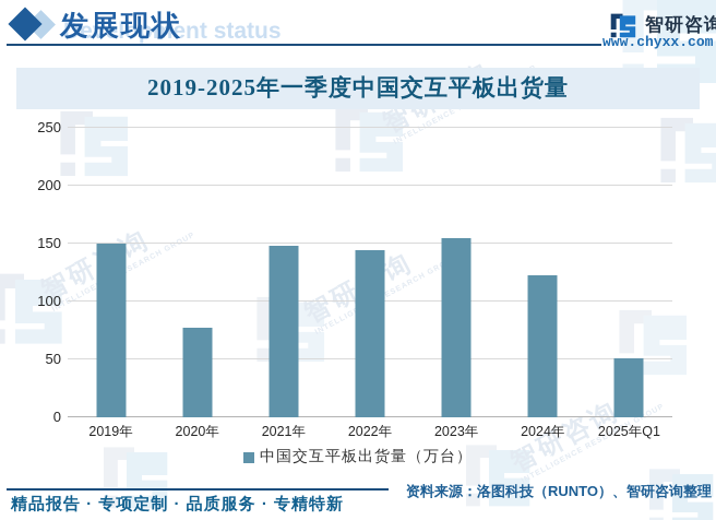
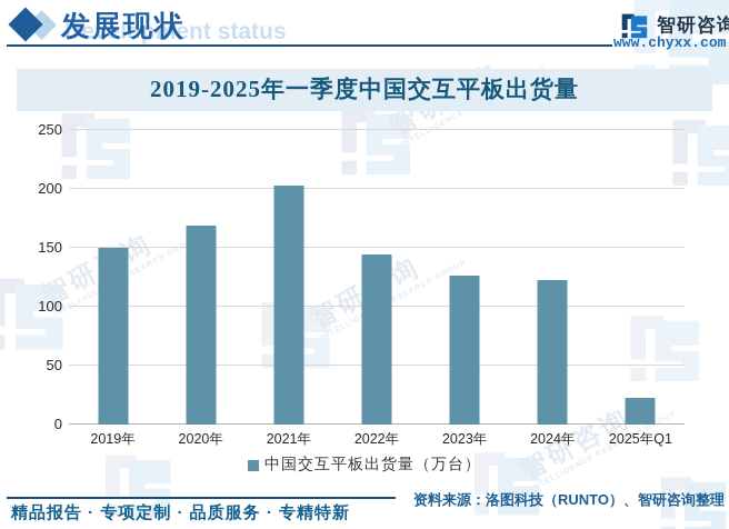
2020年: 77 -> 169
2021年: 148 -> 203
2023年: 155 -> 126
2025年Q1: 51 -> 23
